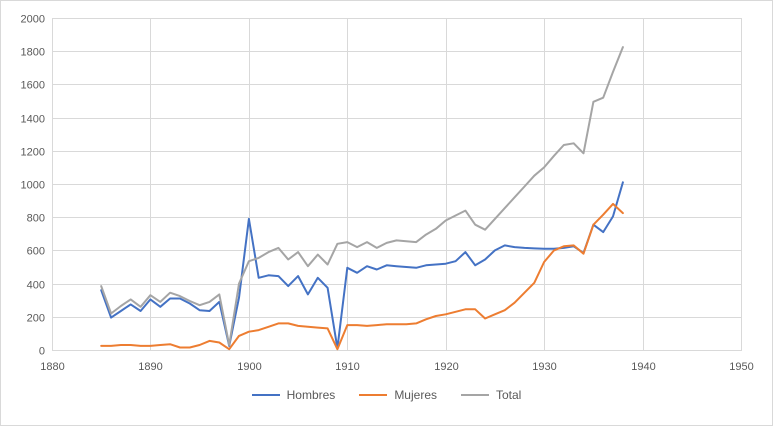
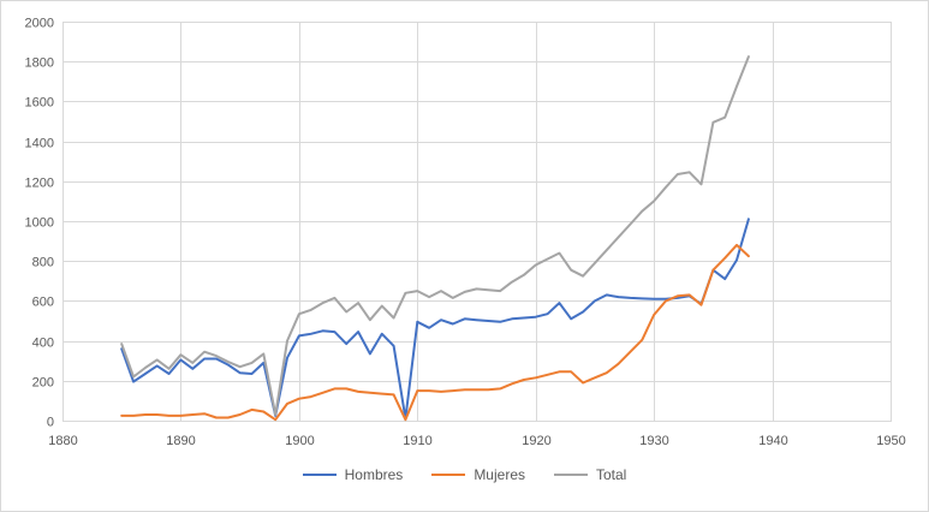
Hombres/1900: 790 -> 420
